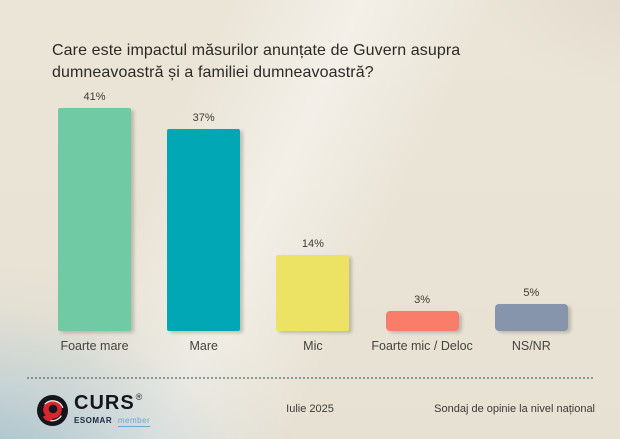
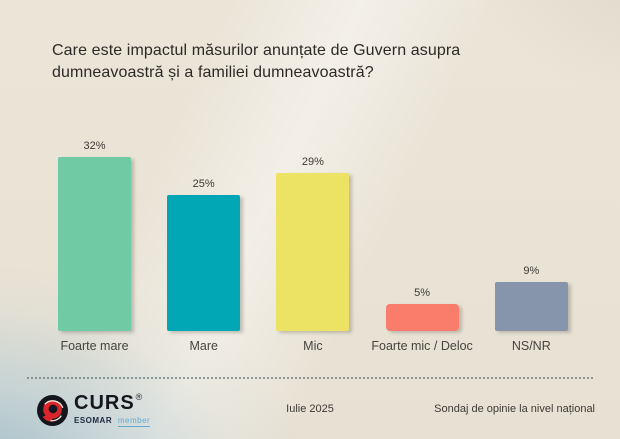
Foarte mare: 41% -> 32%
Mare: 37% -> 25%
Mic: 14% -> 29%
Foarte mic / Deloc: 3% -> 5%
NS/NR: 5% -> 9%
